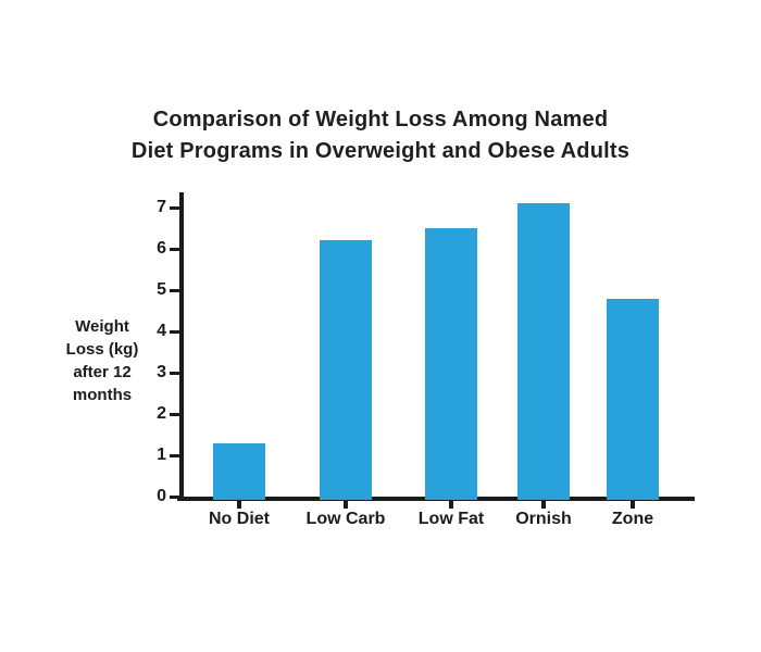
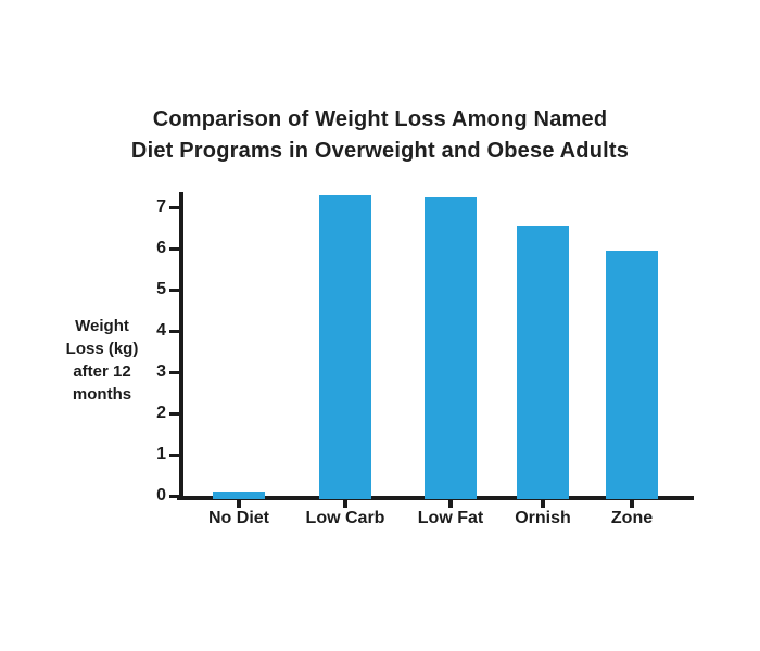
No Diet: 1.3 -> 0.1
Low Carb: 6.2 -> 7.3
Low Fat: 6.5 -> 7.2
Ornish: 7.1 -> 6.5
Zone: 4.8 -> 6.0
